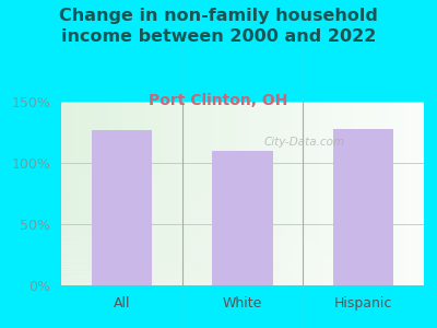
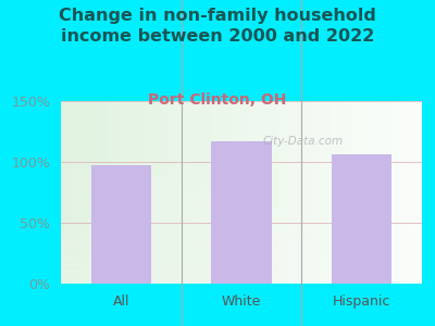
All: 127% -> 97%
White: 110% -> 117%
Hispanic: 128% -> 106%
